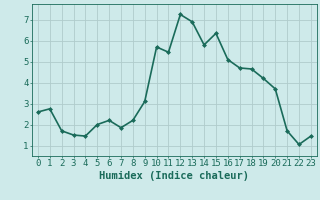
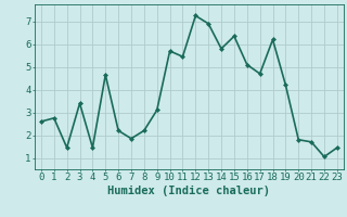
2: 1.70 -> 1.45
3: 1.50 -> 3.40
5: 2.00 -> 4.65
18: 4.65 -> 6.20
20: 3.70 -> 1.80
